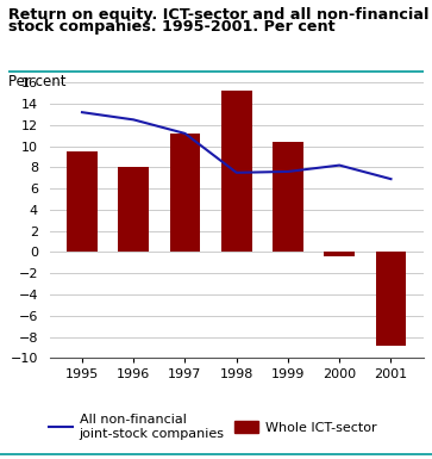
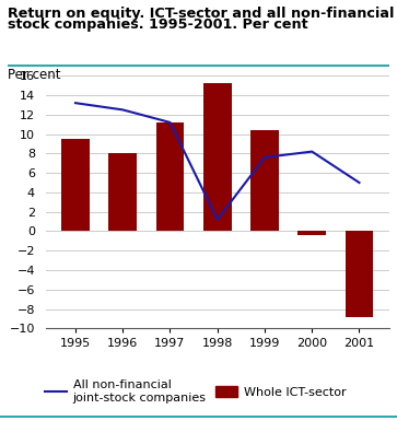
All non-financial joint-stock companies/1998: 7.5 -> 1.2
All non-financial joint-stock companies/2001: 6.9 -> 5.0
